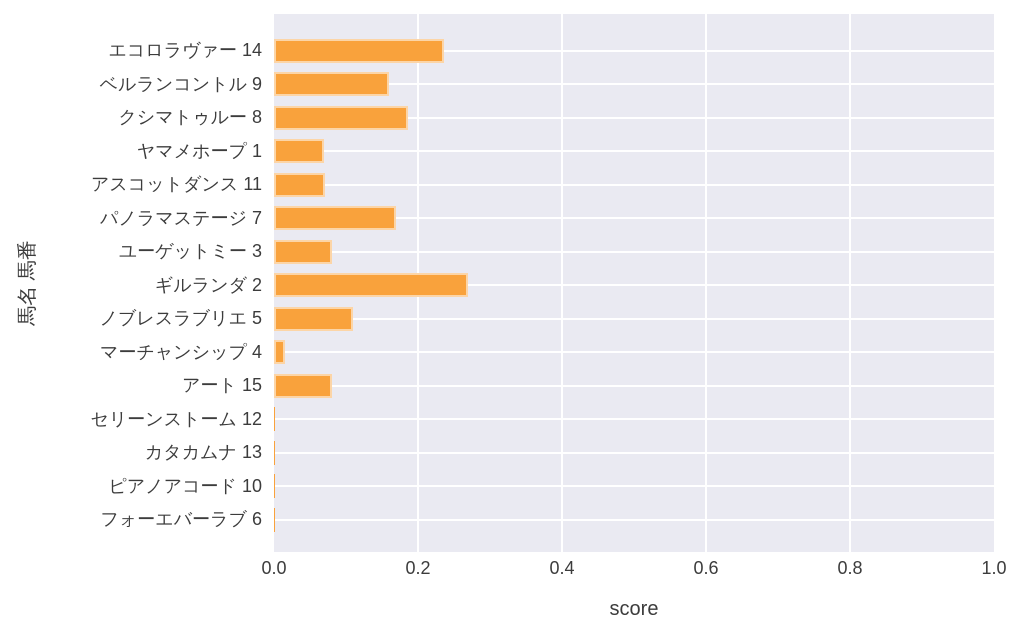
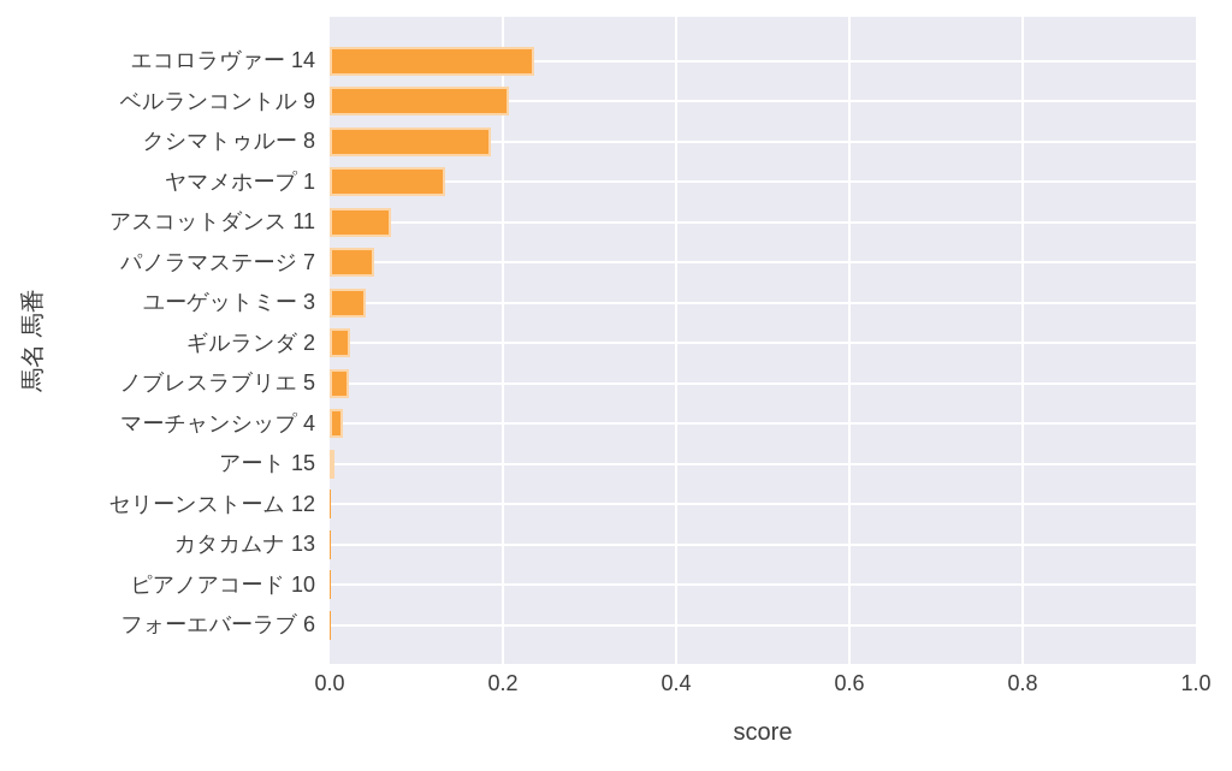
ベルランコントル 9: 0.16 -> 0.21
ヤマメホープ 1: 0.07 -> 0.13
パノラマステージ 7: 0.17 -> 0.05
ユーゲットミー 3: 0.08 -> 0.04
ギルランダ 2: 0.27 -> 0.02
ノブレスラブリエ 5: 0.11 -> 0.02
アート 15: 0.08 -> 0.01
